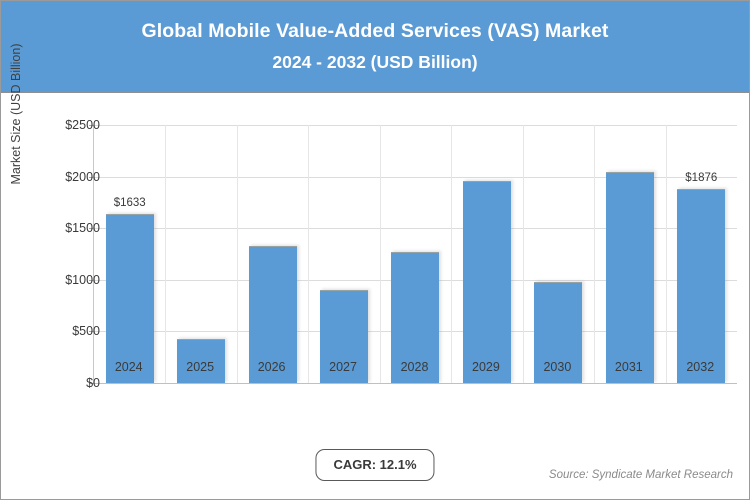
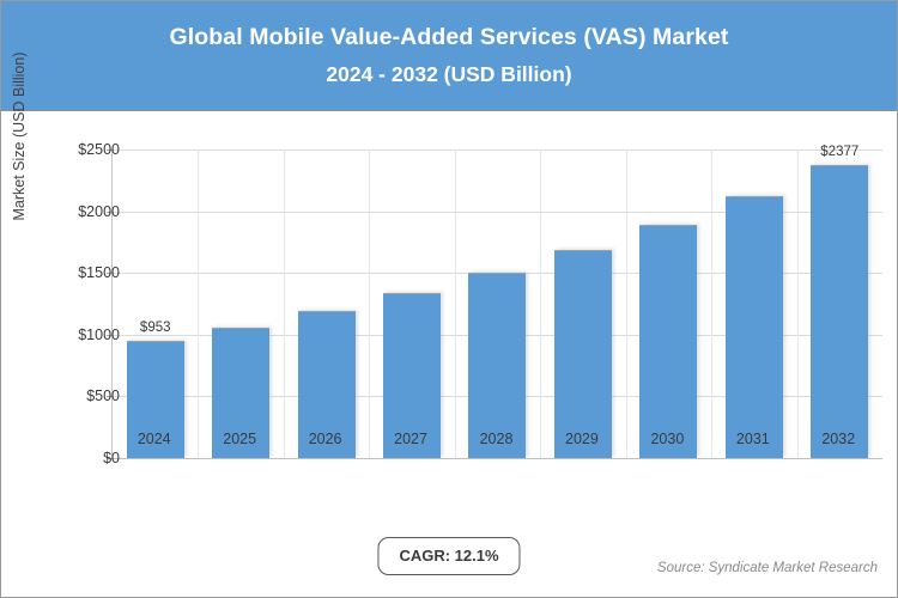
2024: $1633 -> $953
2025: $430 -> $1060
2026: $1330 -> $1190
2027: $900 -> $1340
2028: $1270 -> $1500
2029: $1960 -> $1690
2030: $980 -> $1890
2031: $2040 -> $2120
2032: $1876 -> $2377
